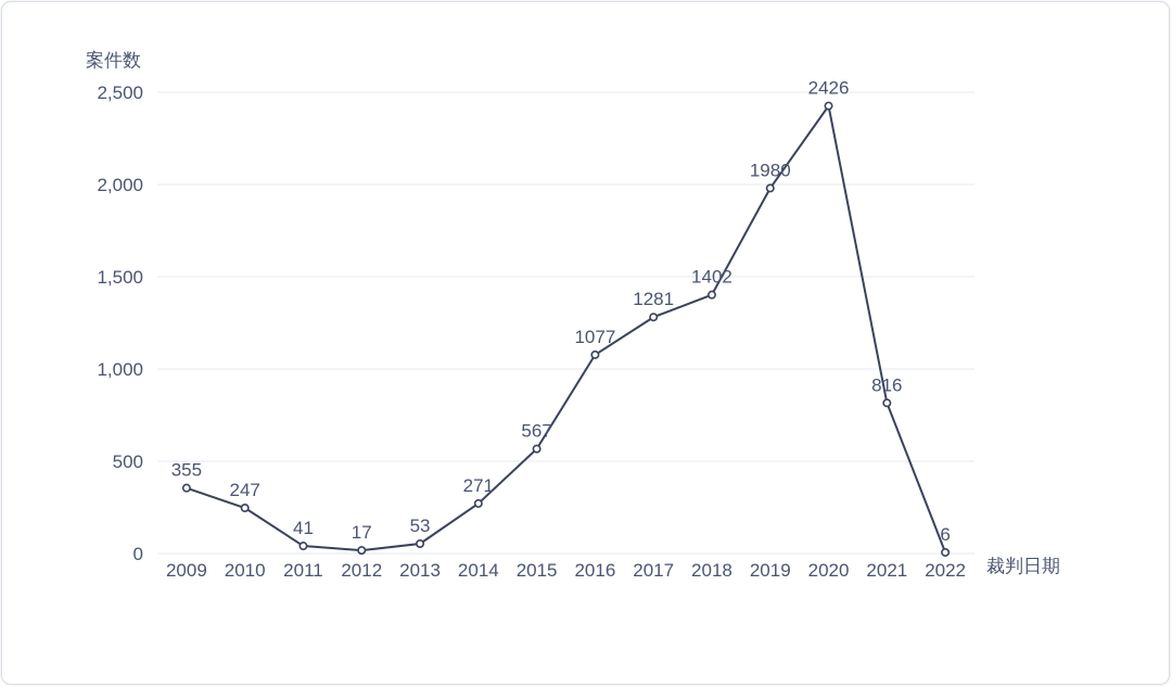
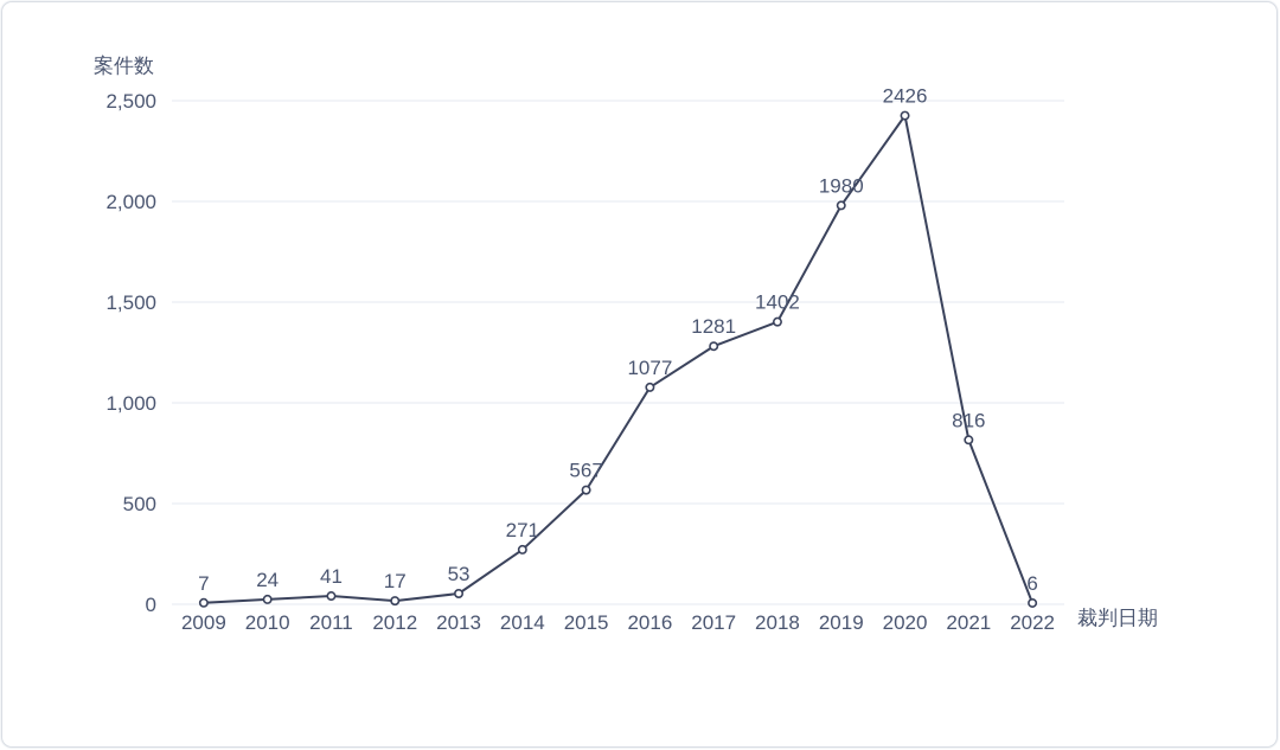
2009: 355 -> 7
2010: 247 -> 24
